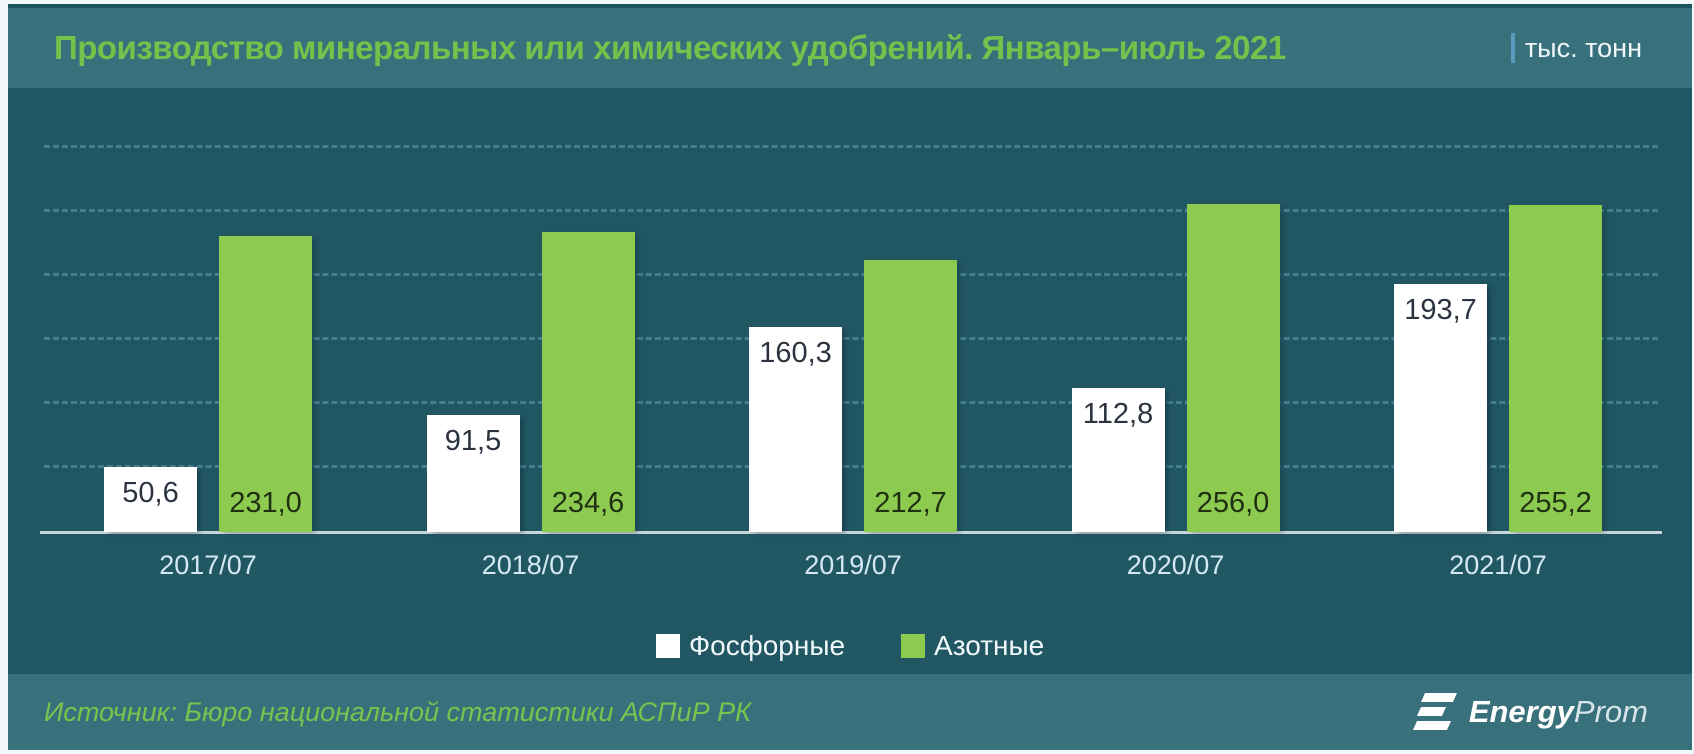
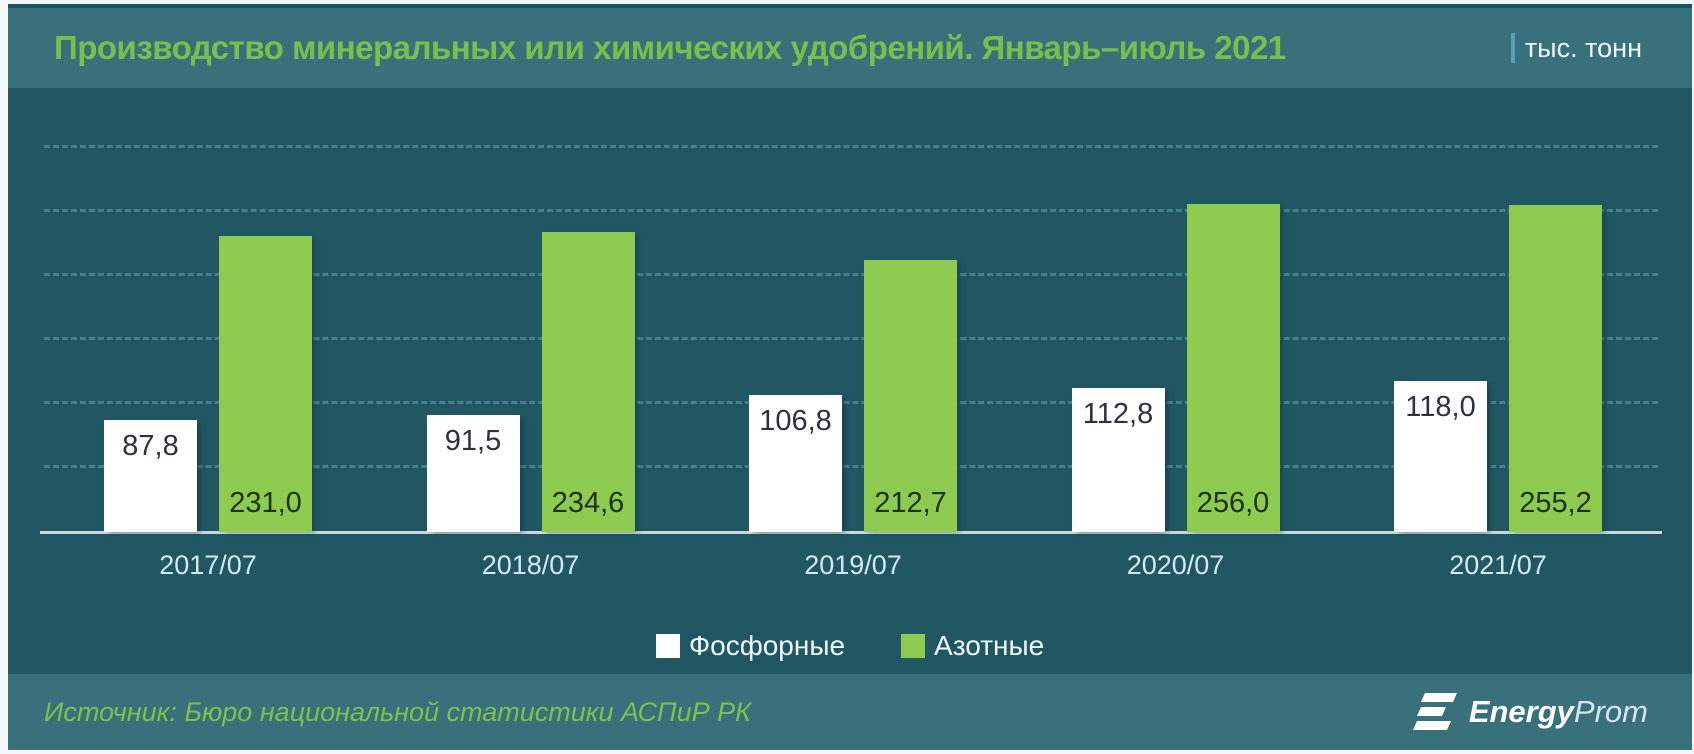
Фосфорные/2017/07: 50,6 -> 87,8
Фосфорные/2019/07: 160,3 -> 106,8
Фосфорные/2021/07: 193,7 -> 118,0
